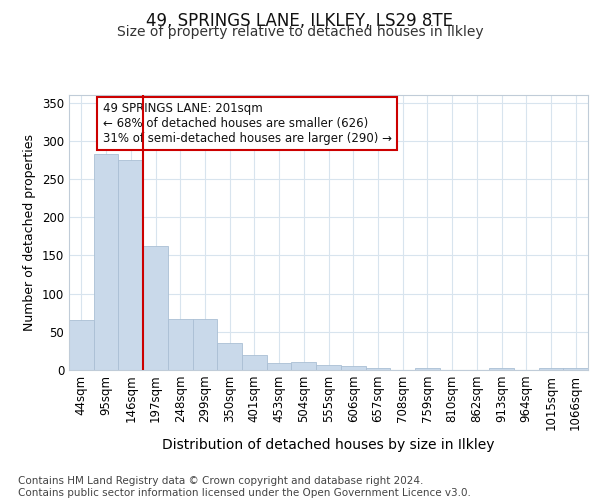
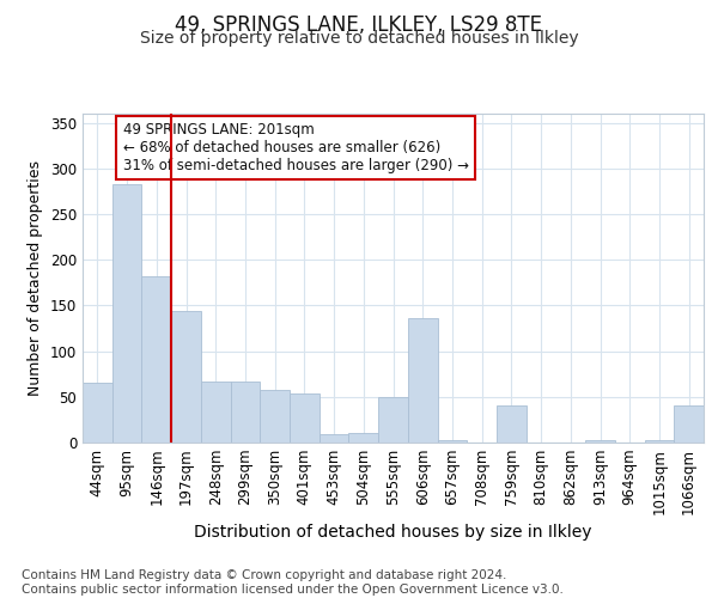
146sqm: 275 -> 182
197sqm: 162 -> 144
350sqm: 35 -> 58
401sqm: 20 -> 54
555sqm: 6 -> 50
606sqm: 5 -> 136
759sqm: 2 -> 40
1066sqm: 2 -> 40
